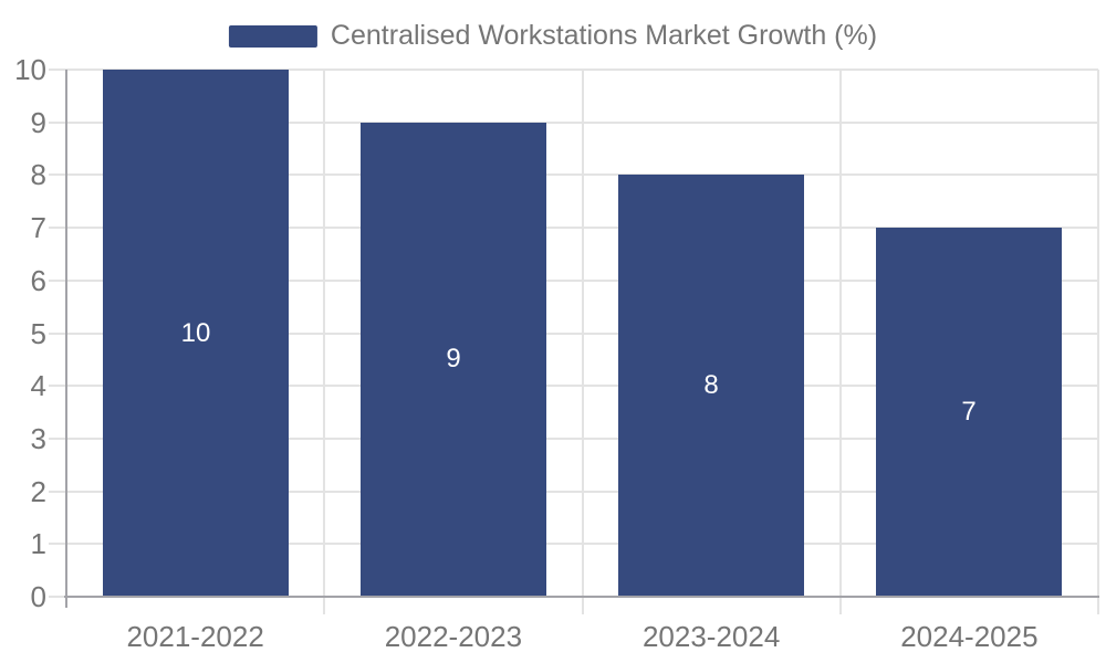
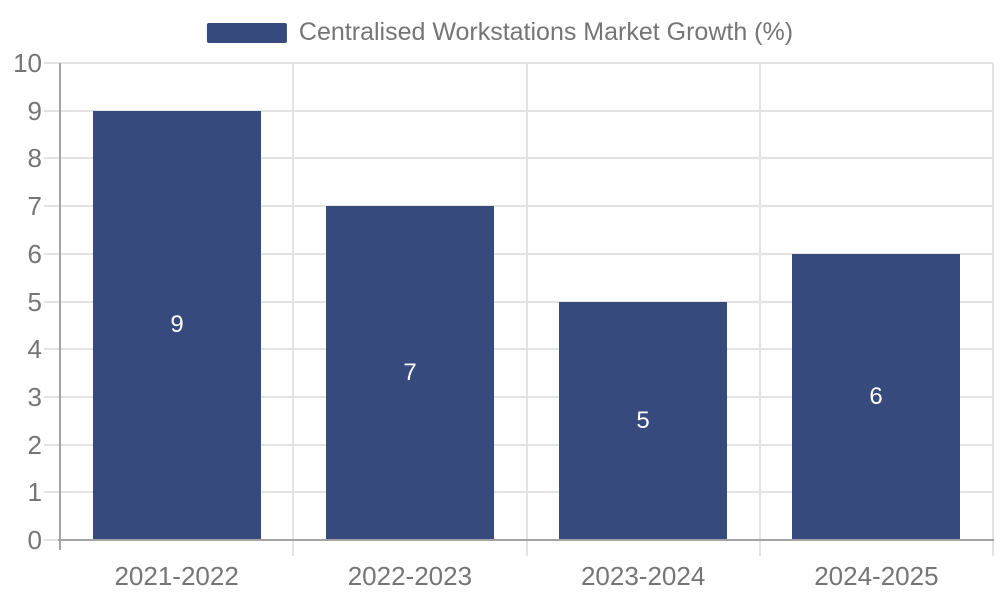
2021-2022: 10 -> 9
2022-2023: 9 -> 7
2023-2024: 8 -> 5
2024-2025: 7 -> 6
